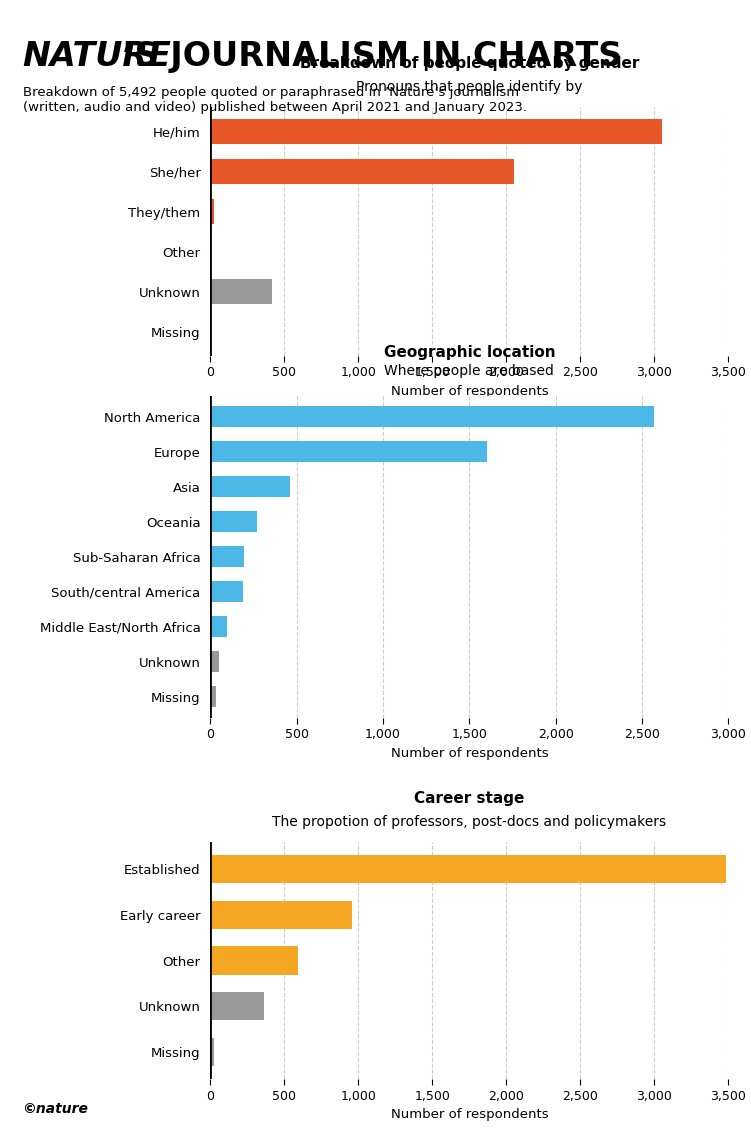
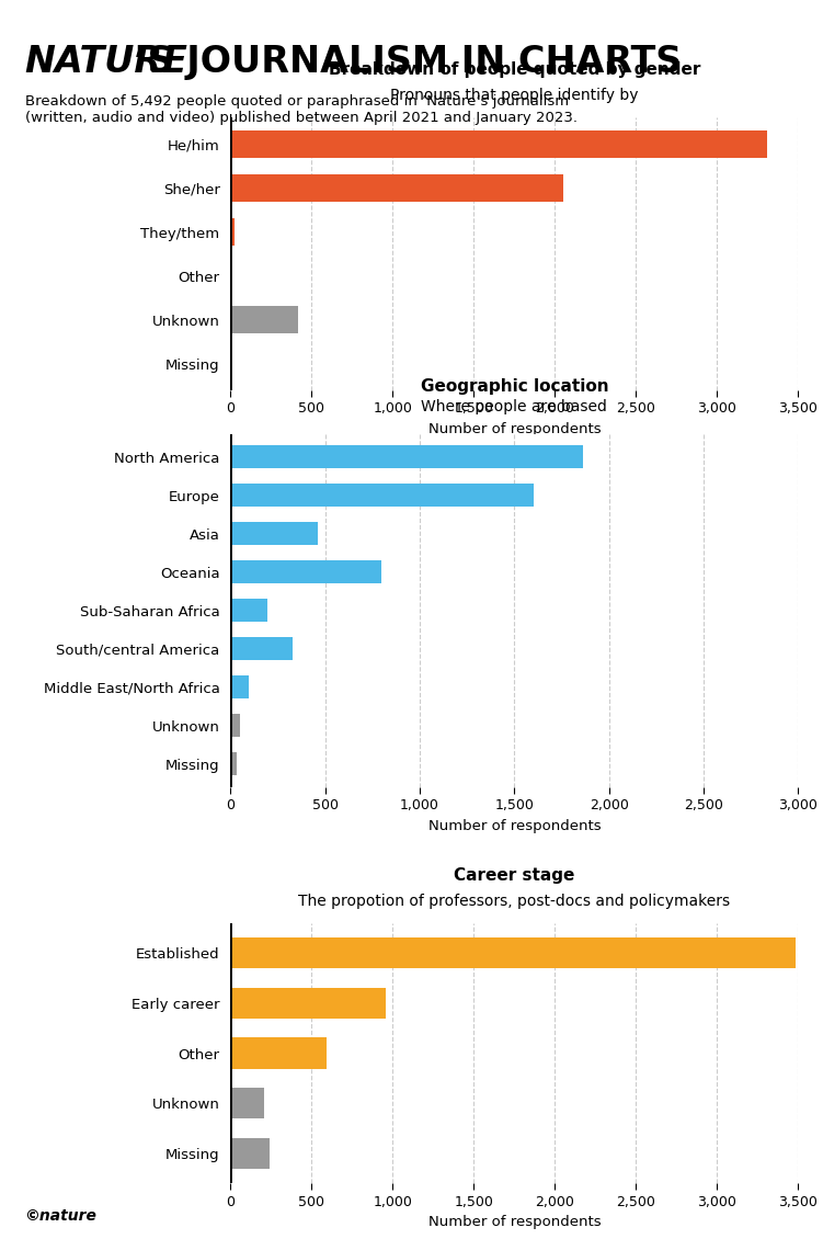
He/him: 3,050 -> 3,310
Geographic location/North America: 2,570 -> 1,860
Geographic location/Oceania: 270 -> 800
Geographic location/South/central America: 190 -> 330
Career stage/Unknown: 360 -> 210
Career stage/Missing: 30 -> 240
